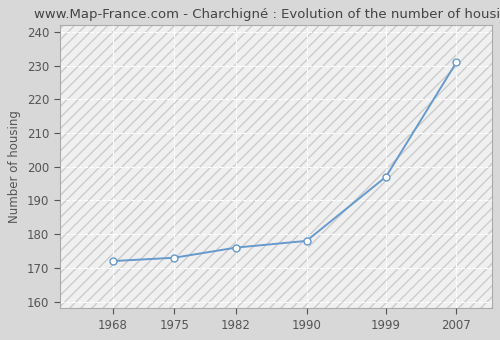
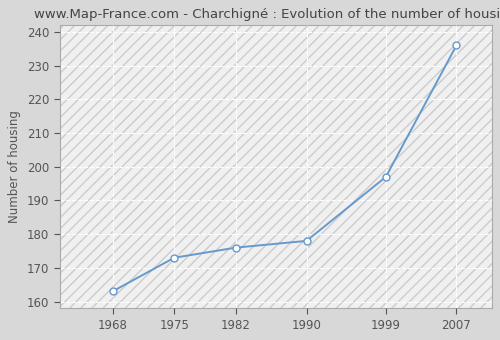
1968: 172 -> 163
2007: 231 -> 236
